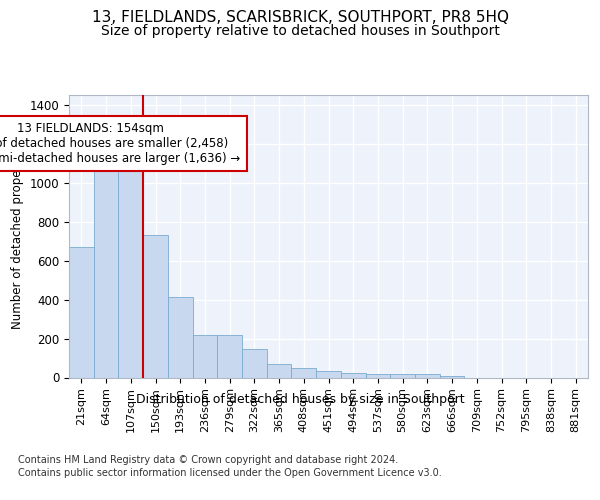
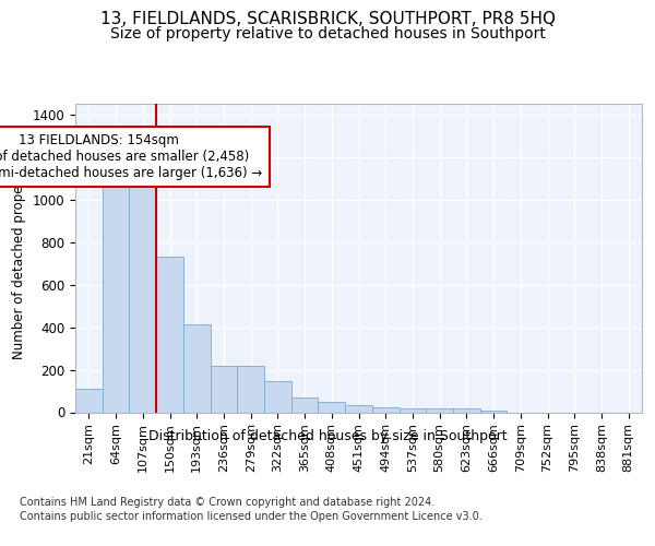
21sqm: 670 -> 110
